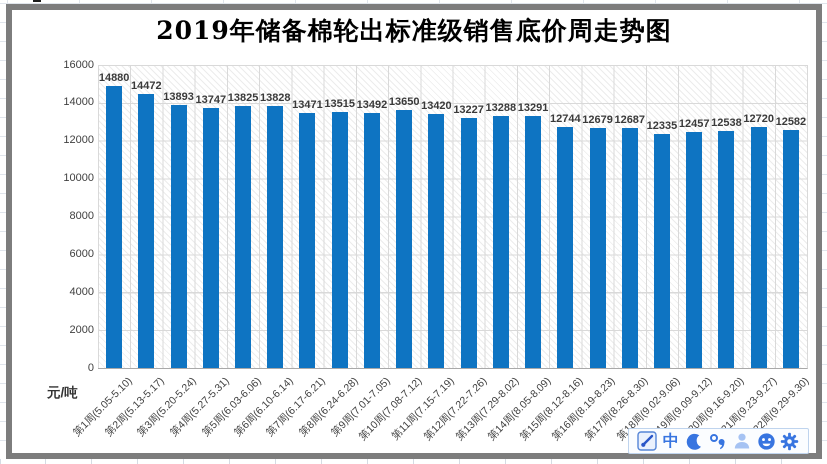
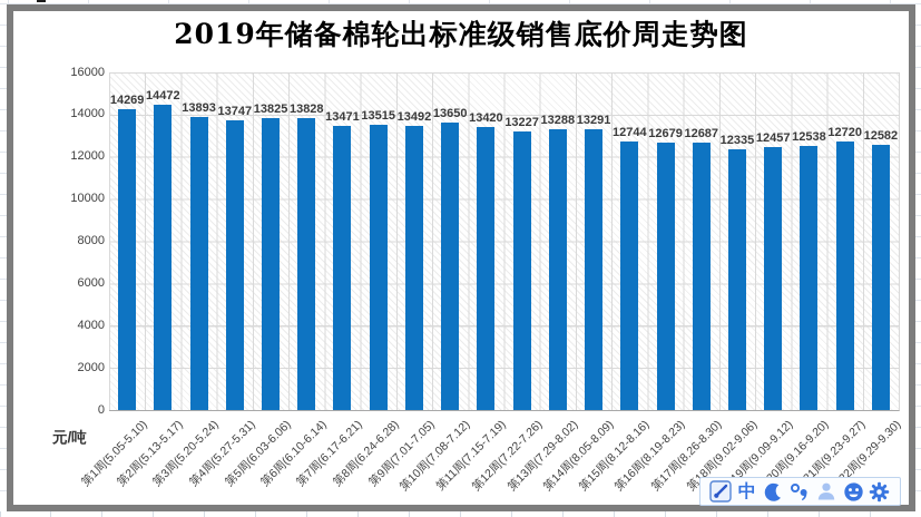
第1周(5.05-5.10): 14880 -> 14269
